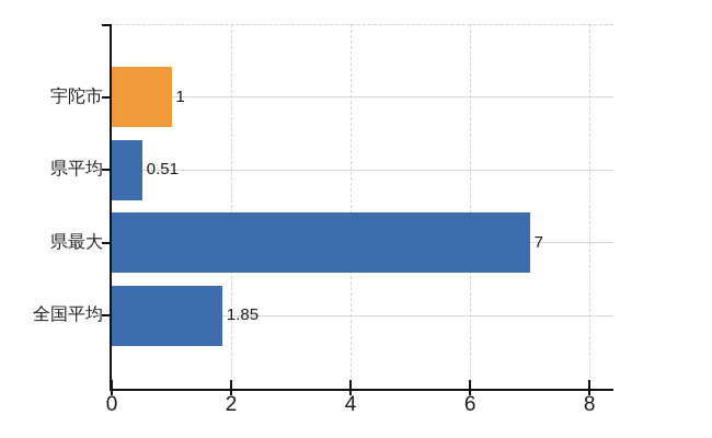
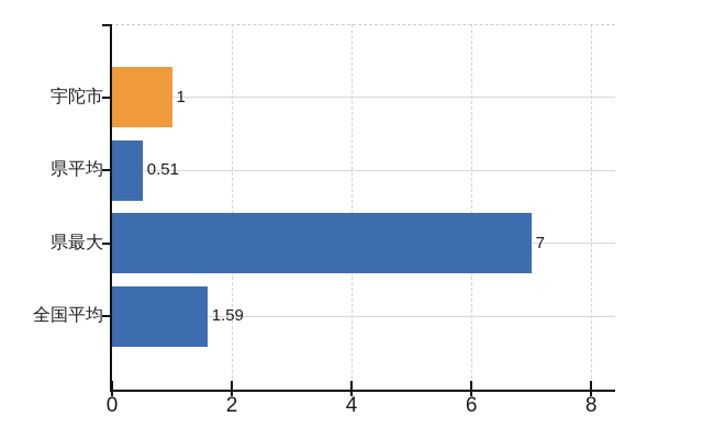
全国平均: 1.85 -> 1.59
